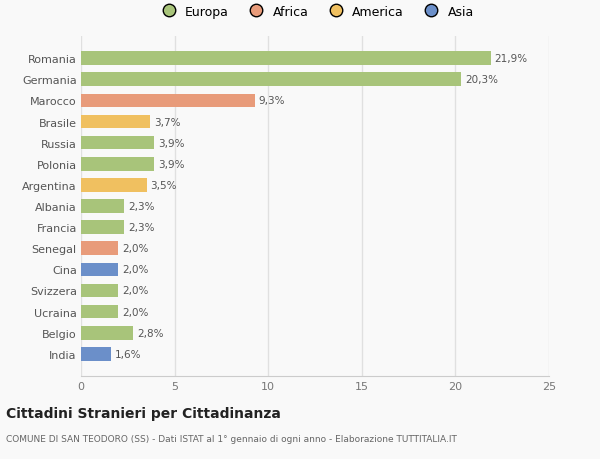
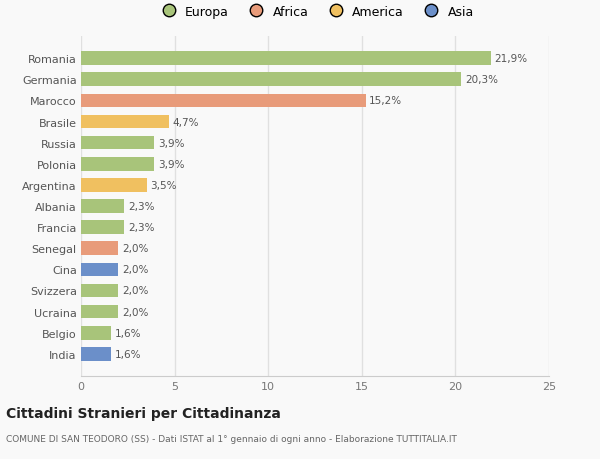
Marocco: 9,3% -> 15,2%
Brasile: 3,7% -> 4,7%
Belgio: 2,8% -> 1,6%
